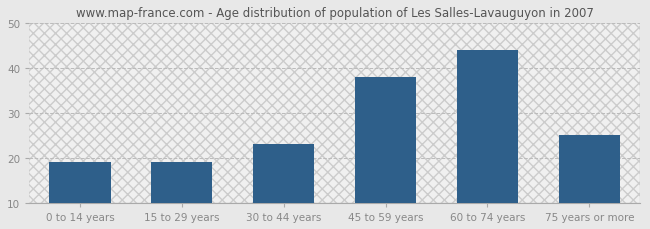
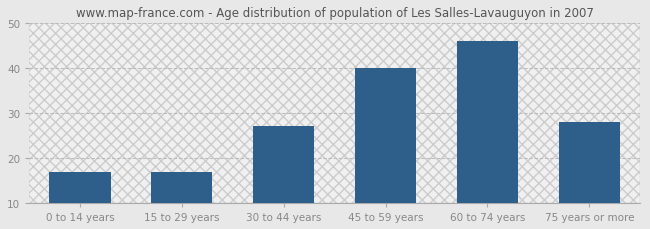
0 to 14 years: 19 -> 17
15 to 29 years: 19 -> 17
30 to 44 years: 23 -> 27
45 to 59 years: 38 -> 40
60 to 74 years: 44 -> 46
75 years or more: 25 -> 28
